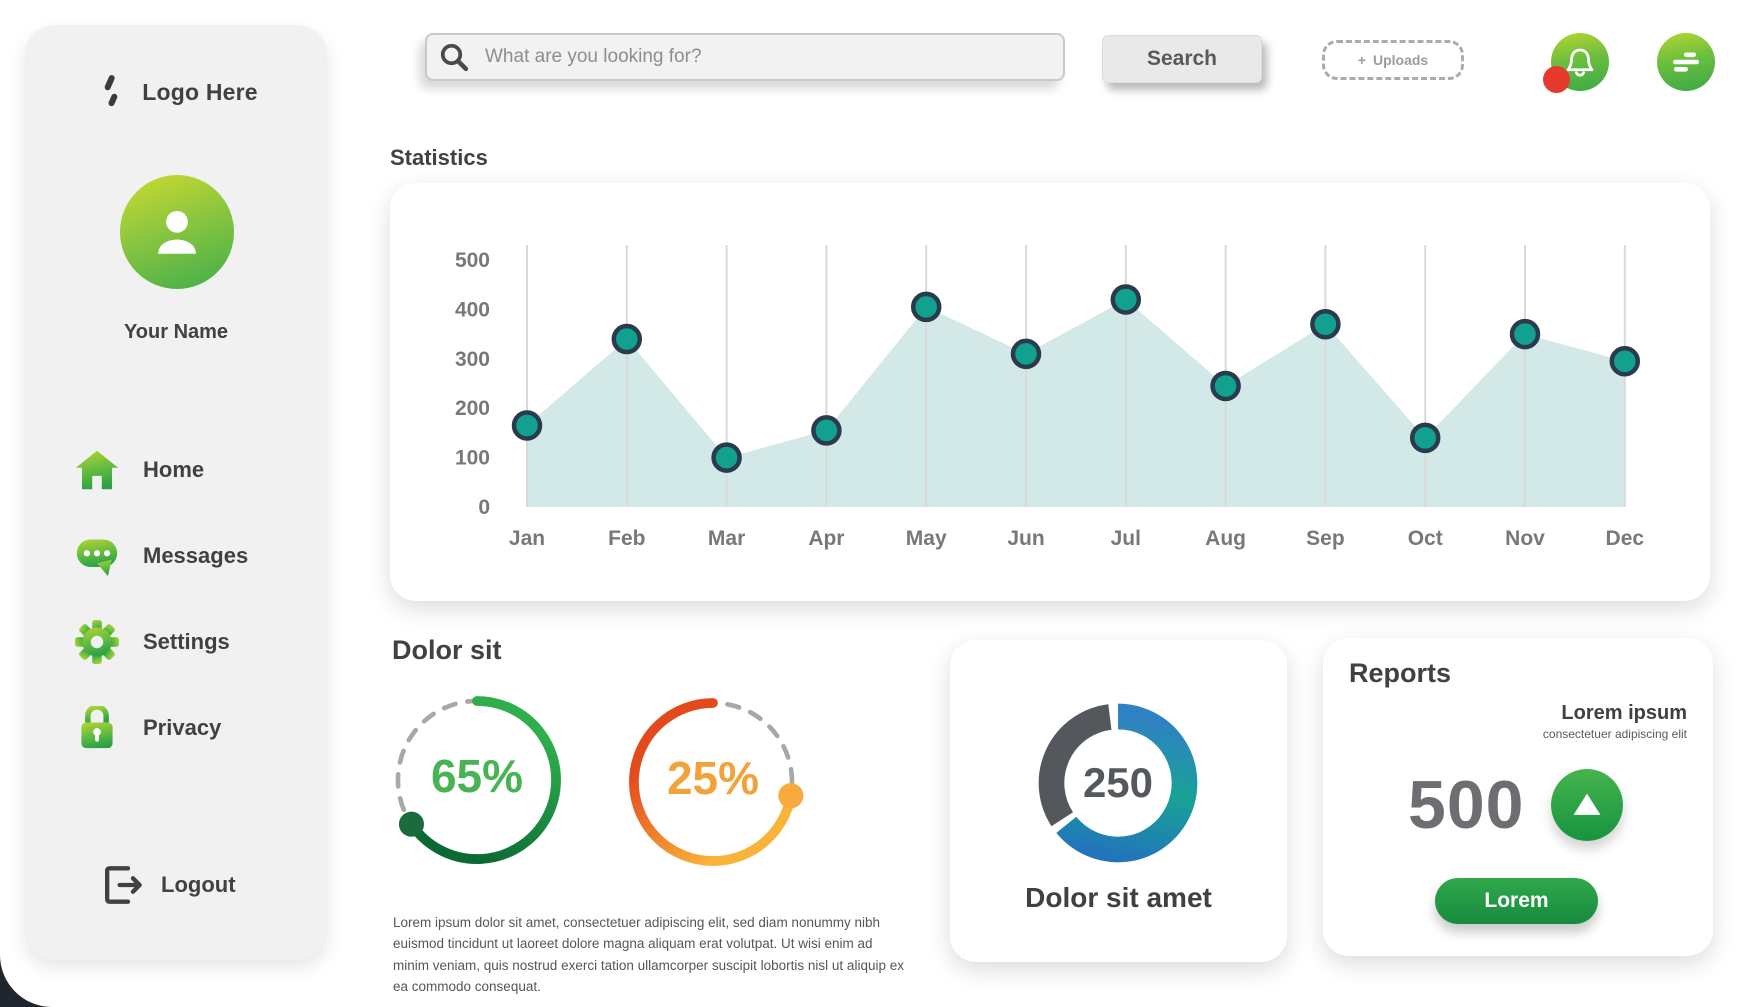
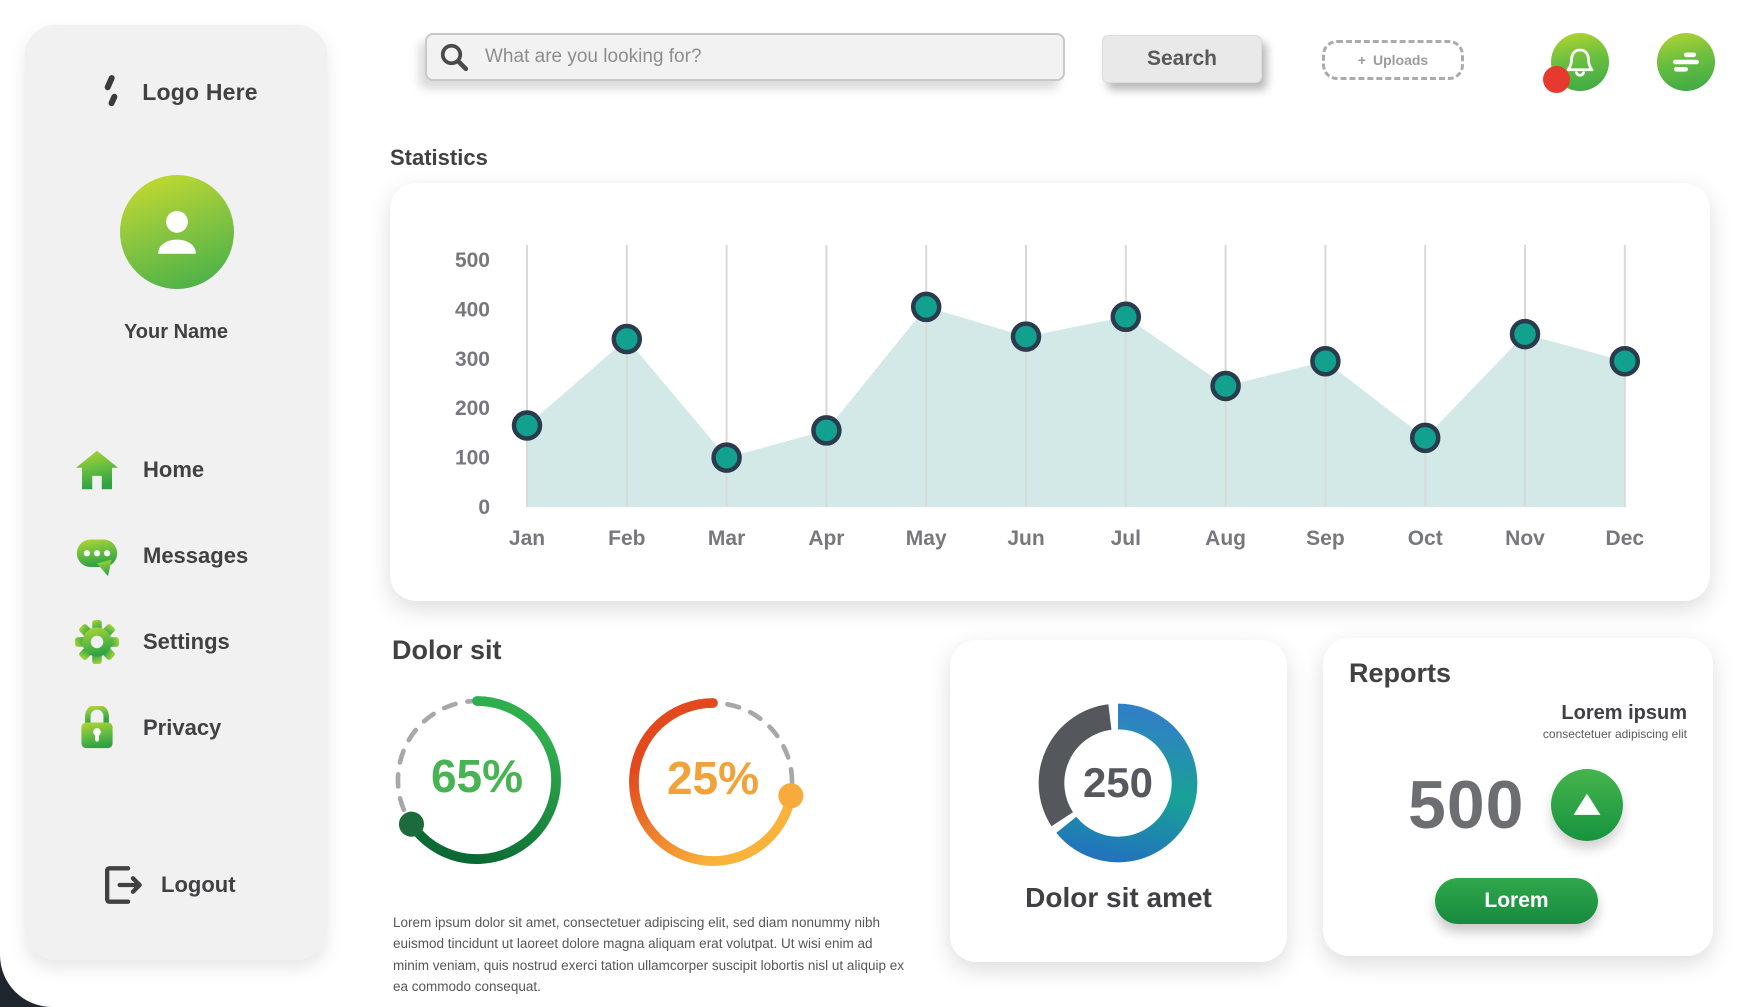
Jun: 310 -> 340
Jul: 420 -> 380
Sep: 370 -> 300
